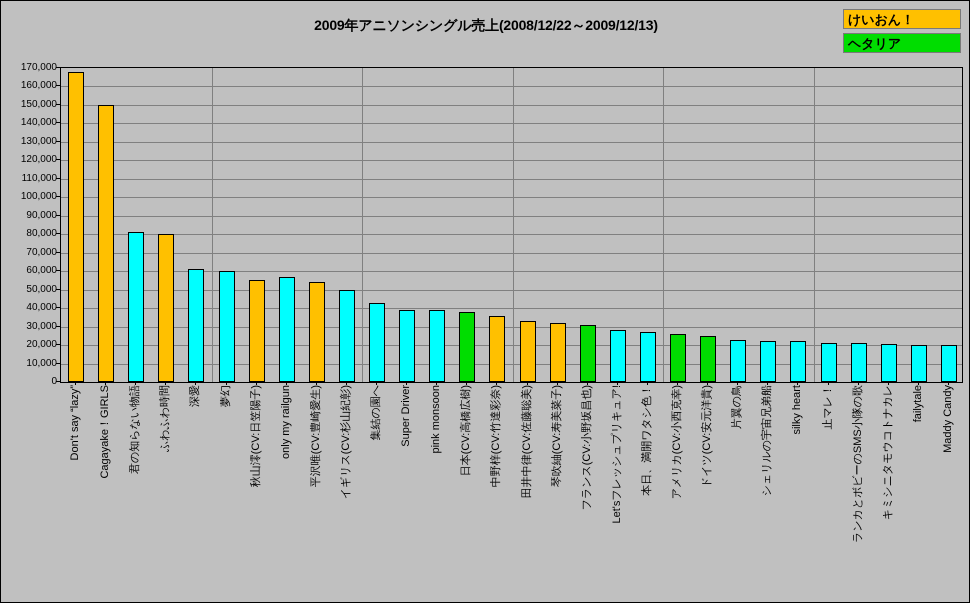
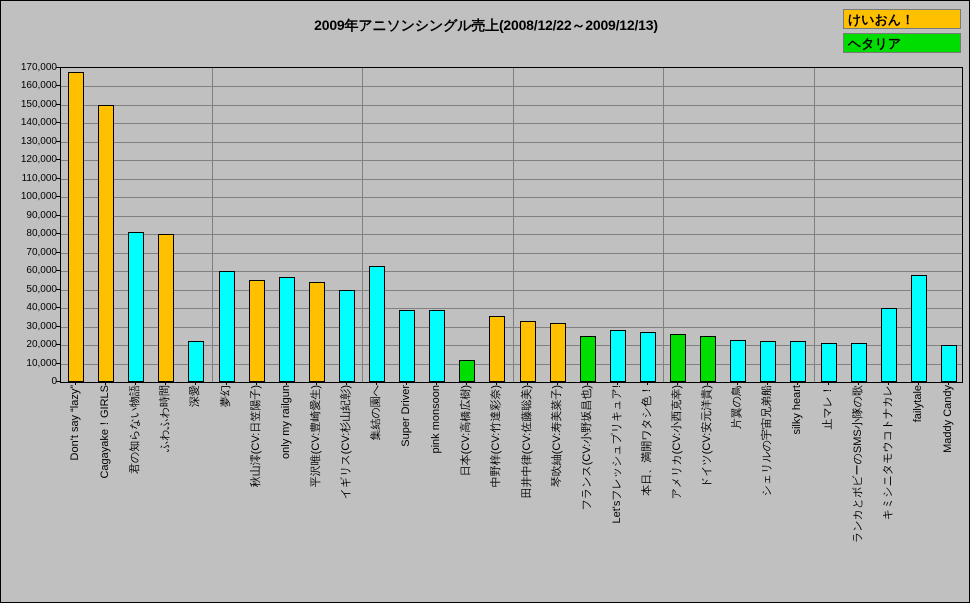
深愛: 61000 -> 22000
集結の園へ: 43000 -> 63000
日本(CV:高橋広樹): 38000 -> 12000
フランス(CV:小野坂昌也): 31000 -> 25000
キミシニタモウコトナカレ: 20000 -> 40000
failytale: 20000 -> 58000
